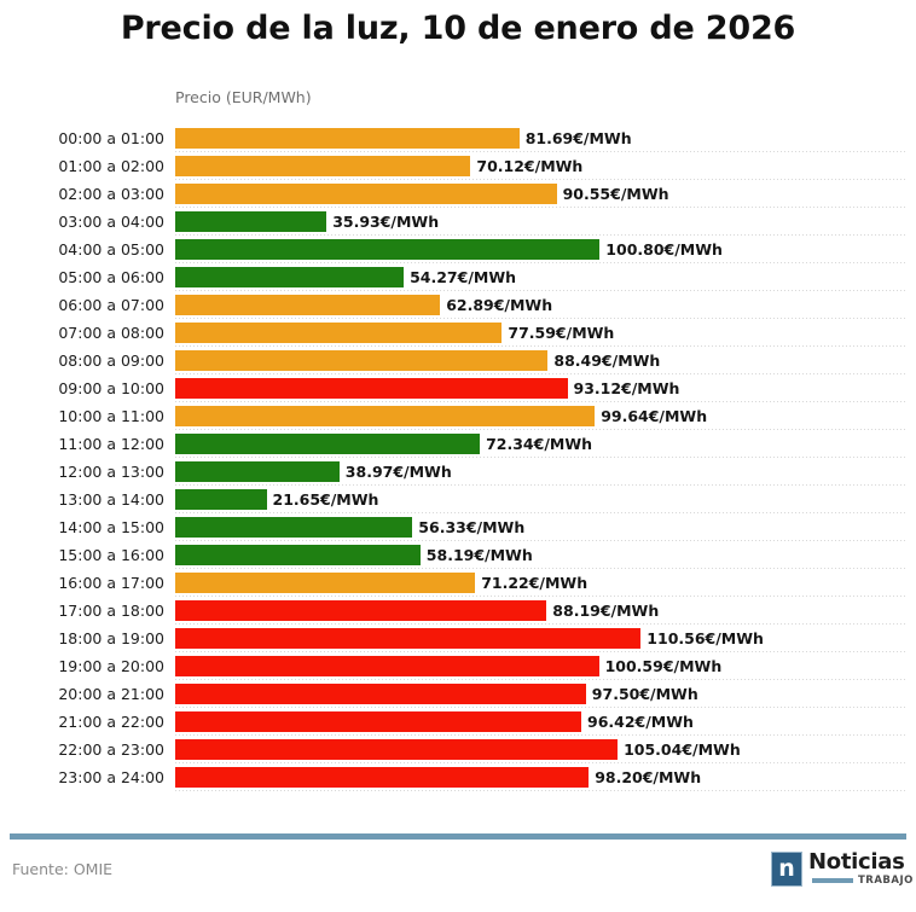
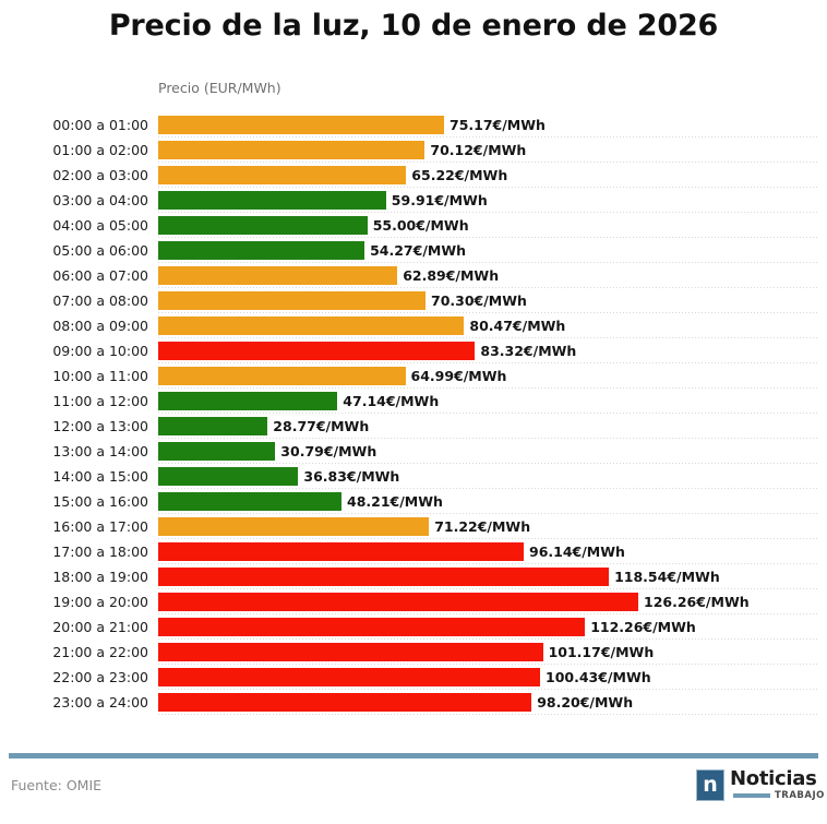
00:00 a 01:00: 81.69 -> 75.17
02:00 a 03:00: 90.55 -> 65.22
03:00 a 04:00: 35.93 -> 59.91
04:00 a 05:00: 100.80 -> 55.00
07:00 a 08:00: 77.59 -> 70.30
08:00 a 09:00: 88.49 -> 80.47
09:00 a 10:00: 93.12 -> 83.32
10:00 a 11:00: 99.64 -> 64.99
11:00 a 12:00: 72.34 -> 47.14
12:00 a 13:00: 38.97 -> 28.77
13:00 a 14:00: 21.65 -> 30.79
14:00 a 15:00: 56.33 -> 36.83
15:00 a 16:00: 58.19 -> 48.21
17:00 a 18:00: 88.19 -> 96.14
18:00 a 19:00: 110.56 -> 118.54
19:00 a 20:00: 100.59 -> 126.26
20:00 a 21:00: 97.50 -> 112.26
21:00 a 22:00: 96.42 -> 101.17
22:00 a 23:00: 105.04 -> 100.43
